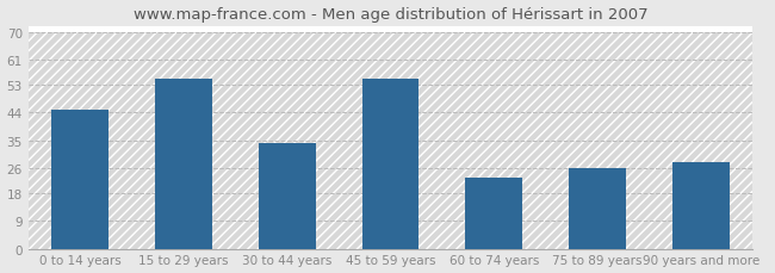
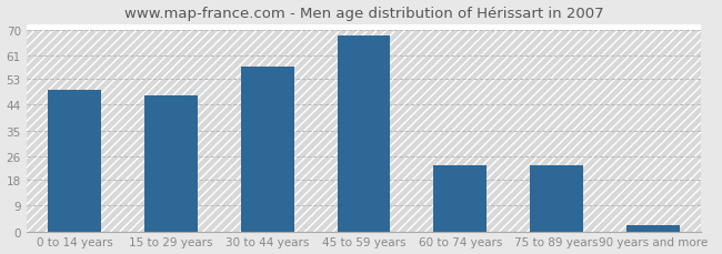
0 to 14 years: 45 -> 49
15 to 29 years: 55 -> 47
30 to 44 years: 34 -> 57
45 to 59 years: 55 -> 68
75 to 89 years: 26 -> 23
90 years and more: 28 -> 2
